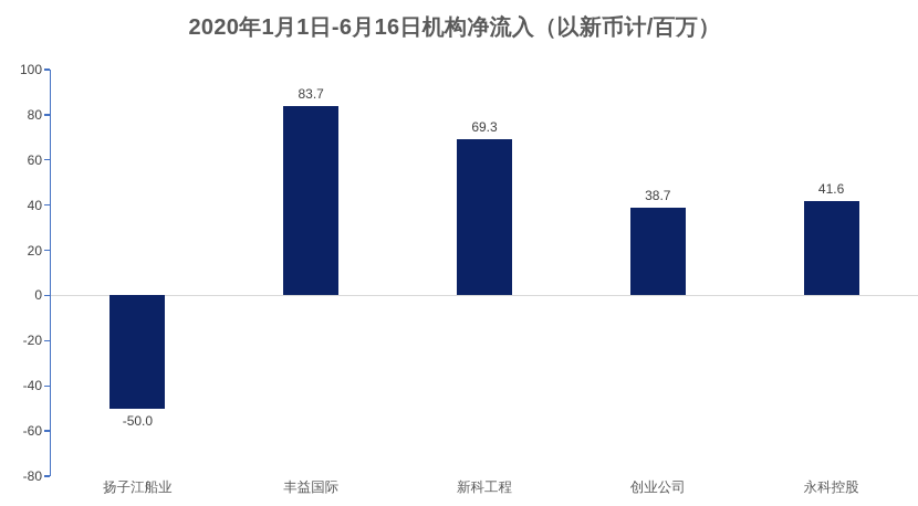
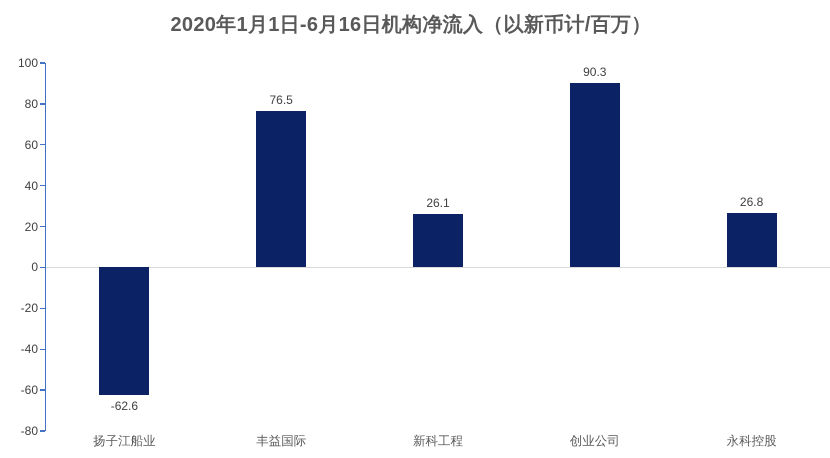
扬子江船业: -50.0 -> -62.6
丰益国际: 83.7 -> 76.5
新科工程: 69.3 -> 26.1
创业公司: 38.7 -> 90.3
永科控股: 41.6 -> 26.8
